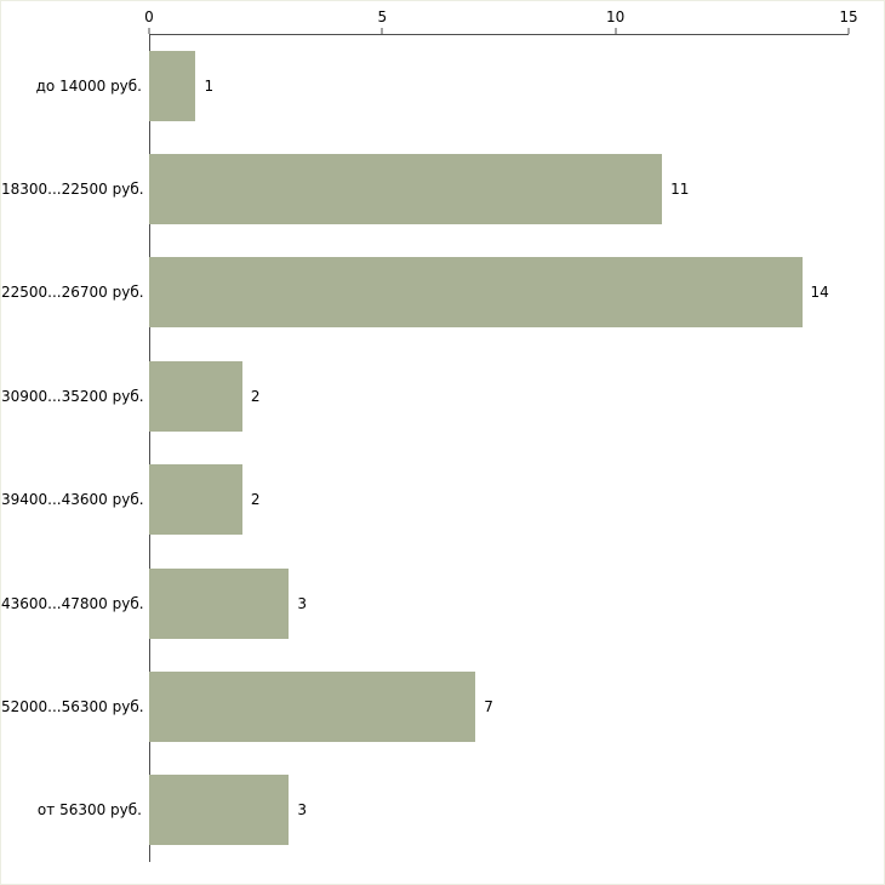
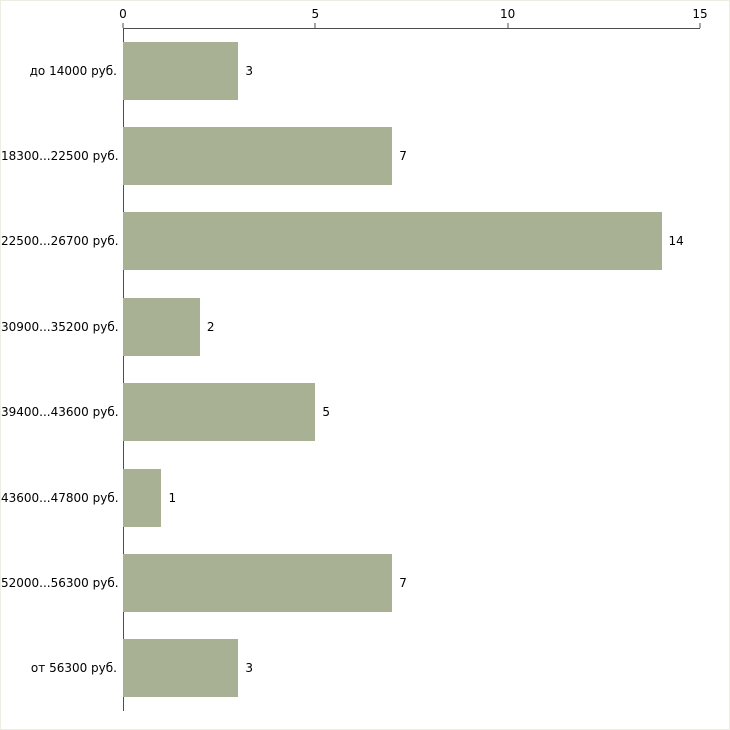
до 14000 руб.: 1 -> 3
18300...22500 руб.: 11 -> 7
39400...43600 руб.: 2 -> 5
43600...47800 руб.: 3 -> 1
